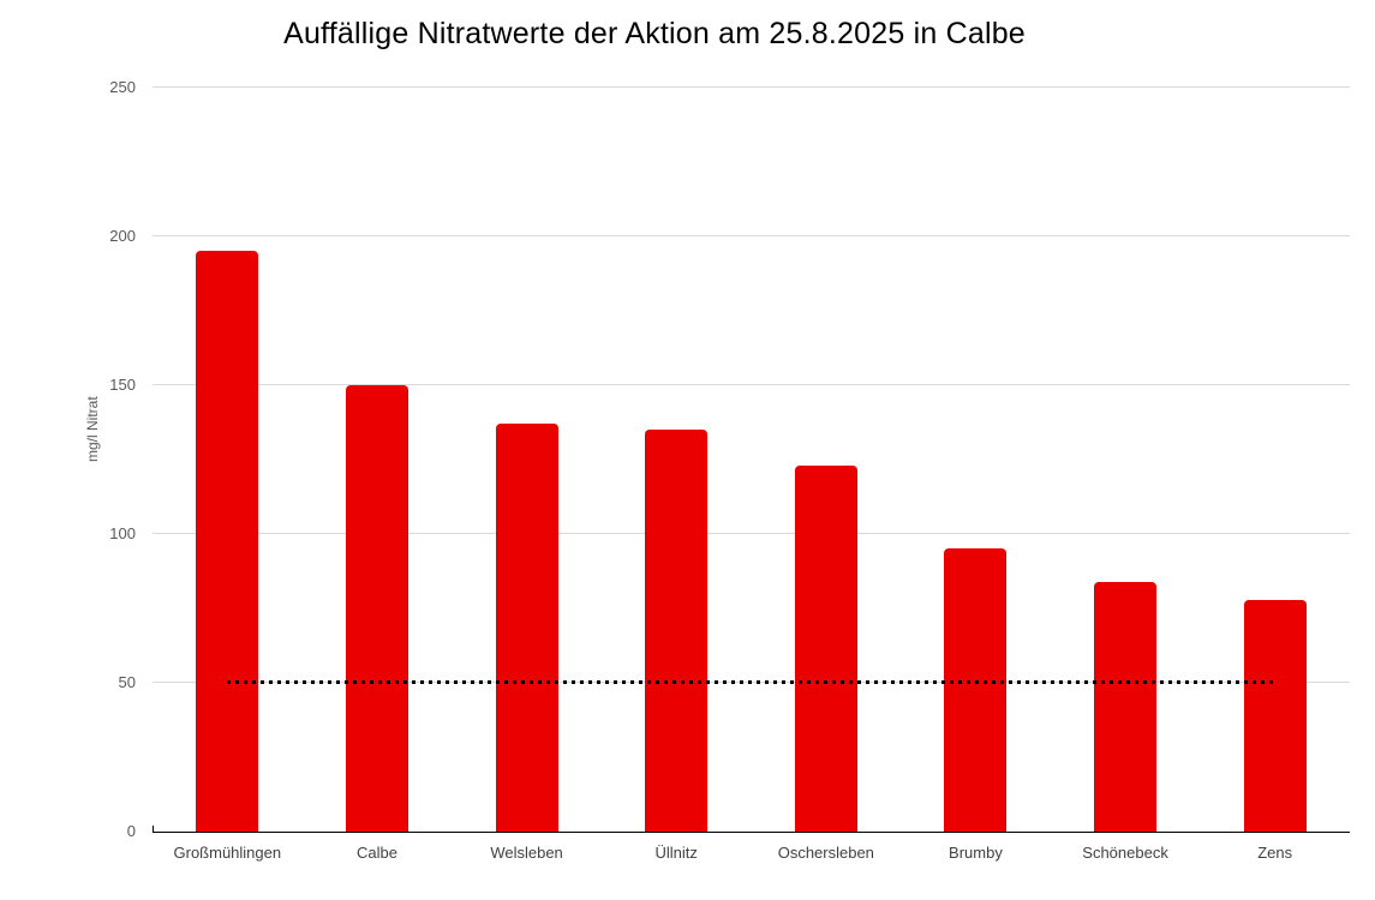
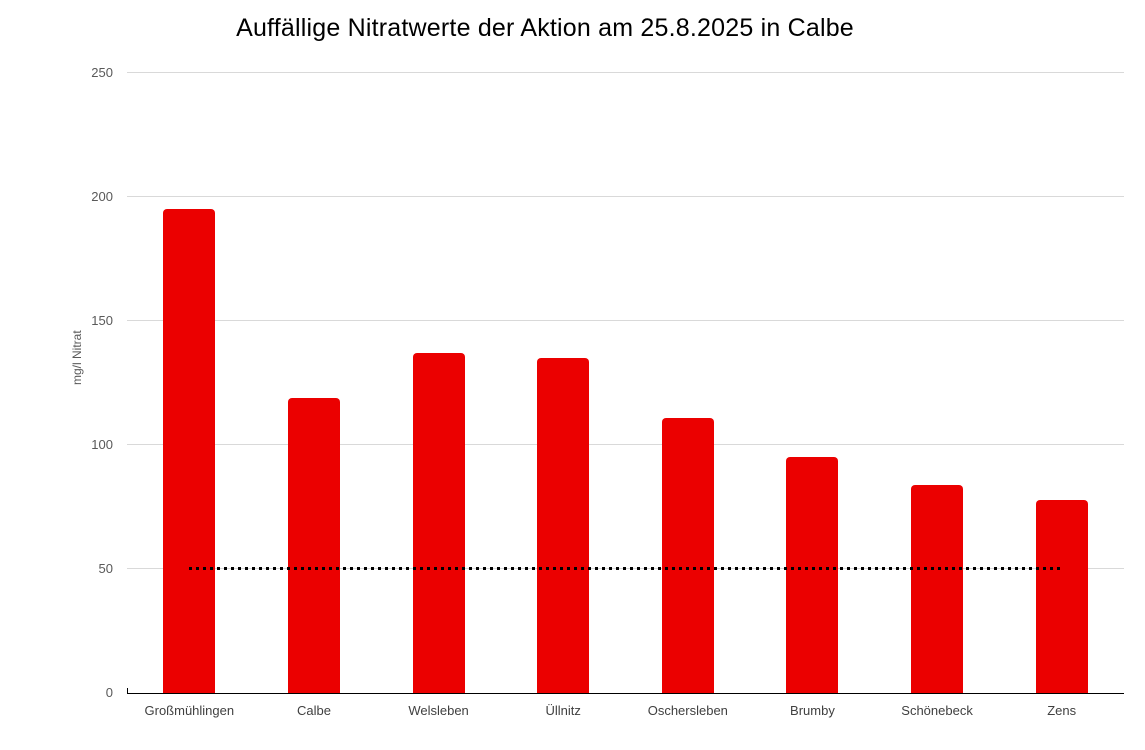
Calbe: 150 -> 119
Oschersleben: 123 -> 111
